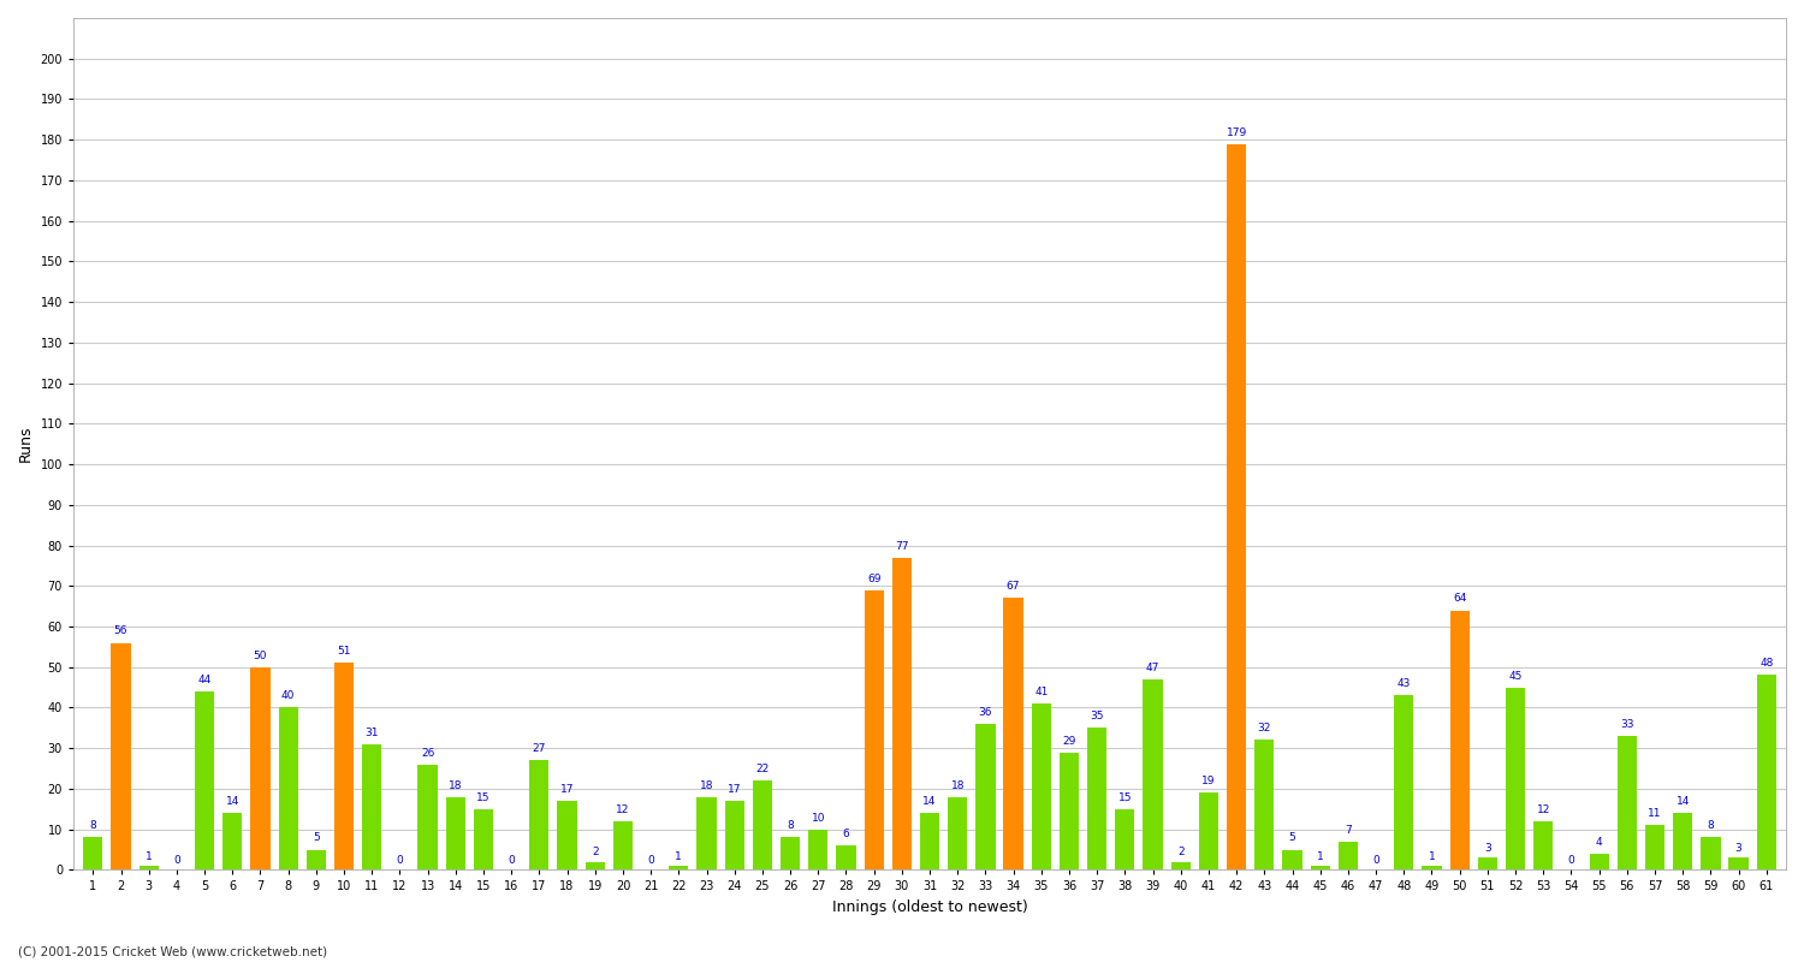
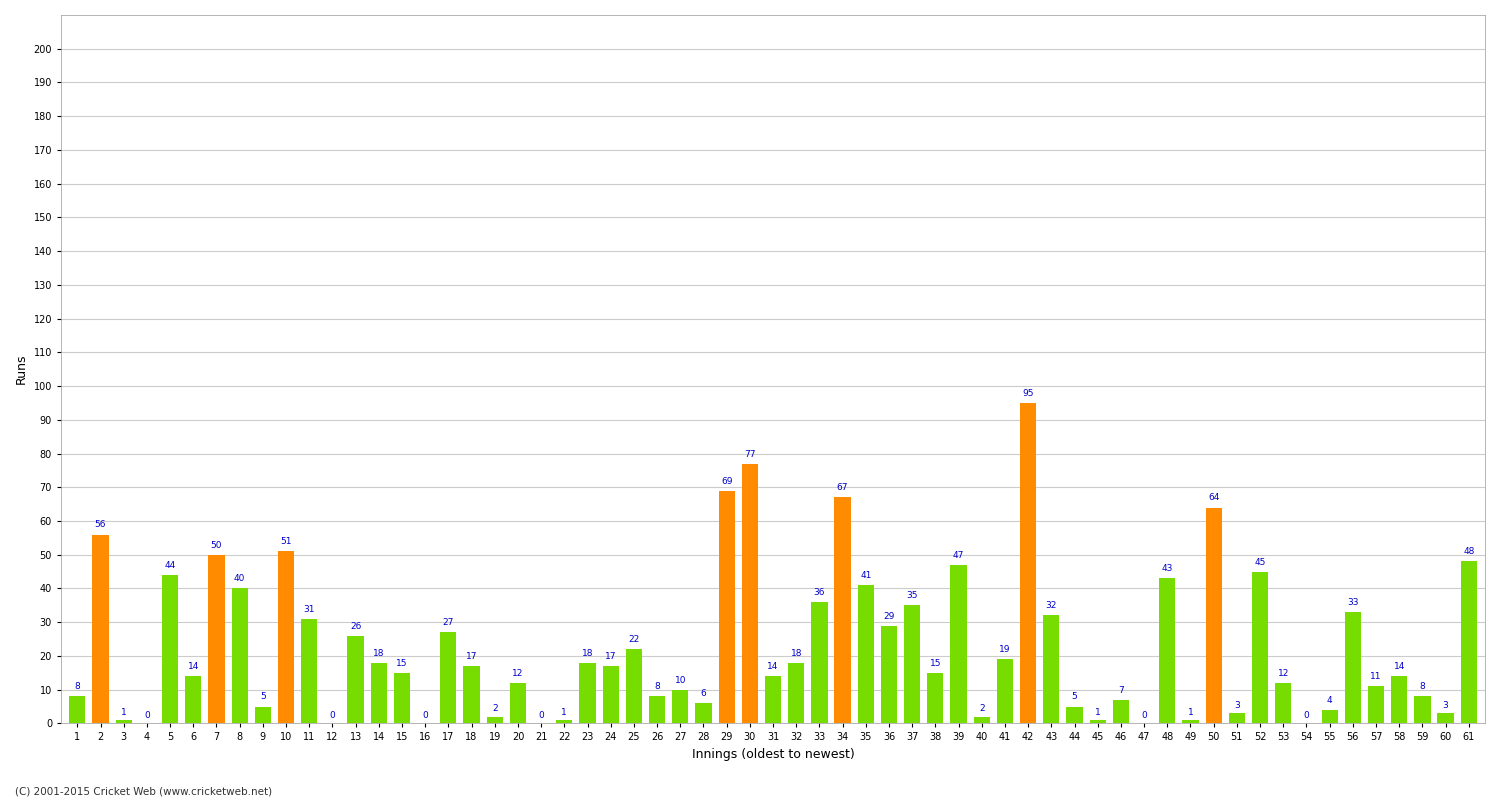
42: 179 -> 95
